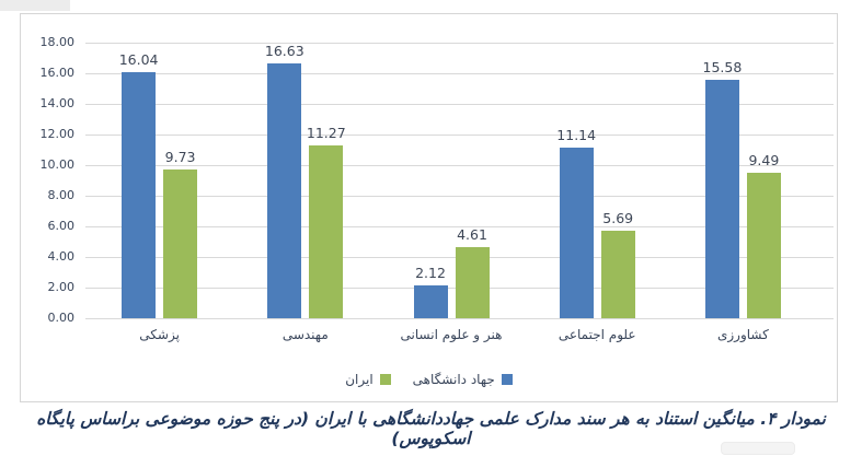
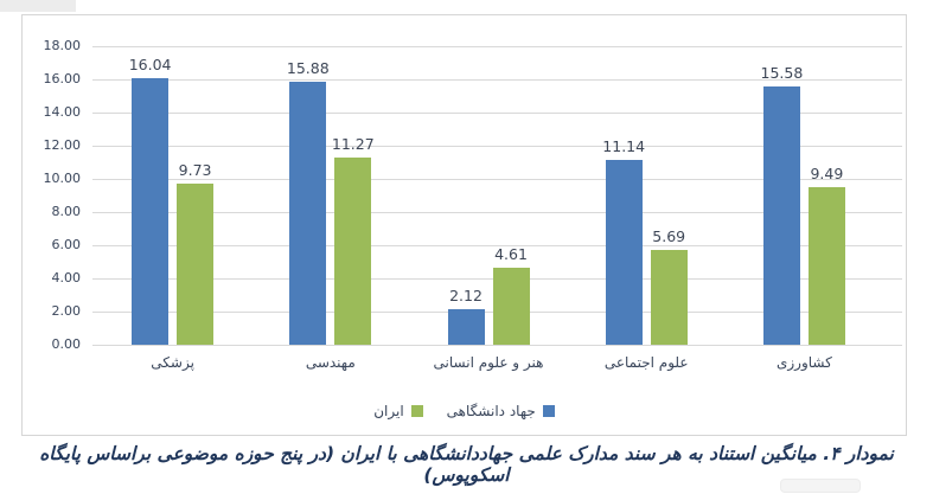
جهاد دانشگاهی/مهندسی: 16.63 -> 15.88
